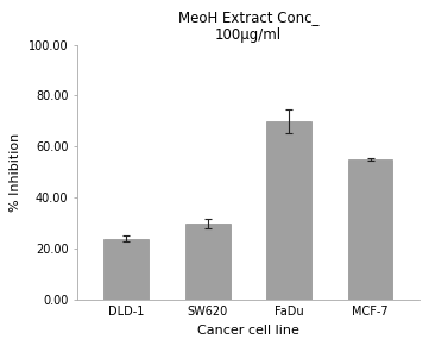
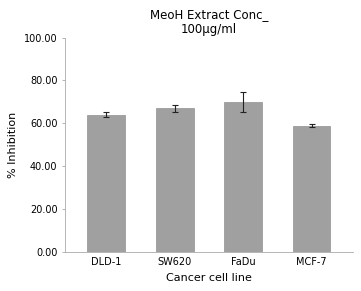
DLD-1: 24 -> 64
SW620: 30 -> 67
MCF-7: 55 -> 59
